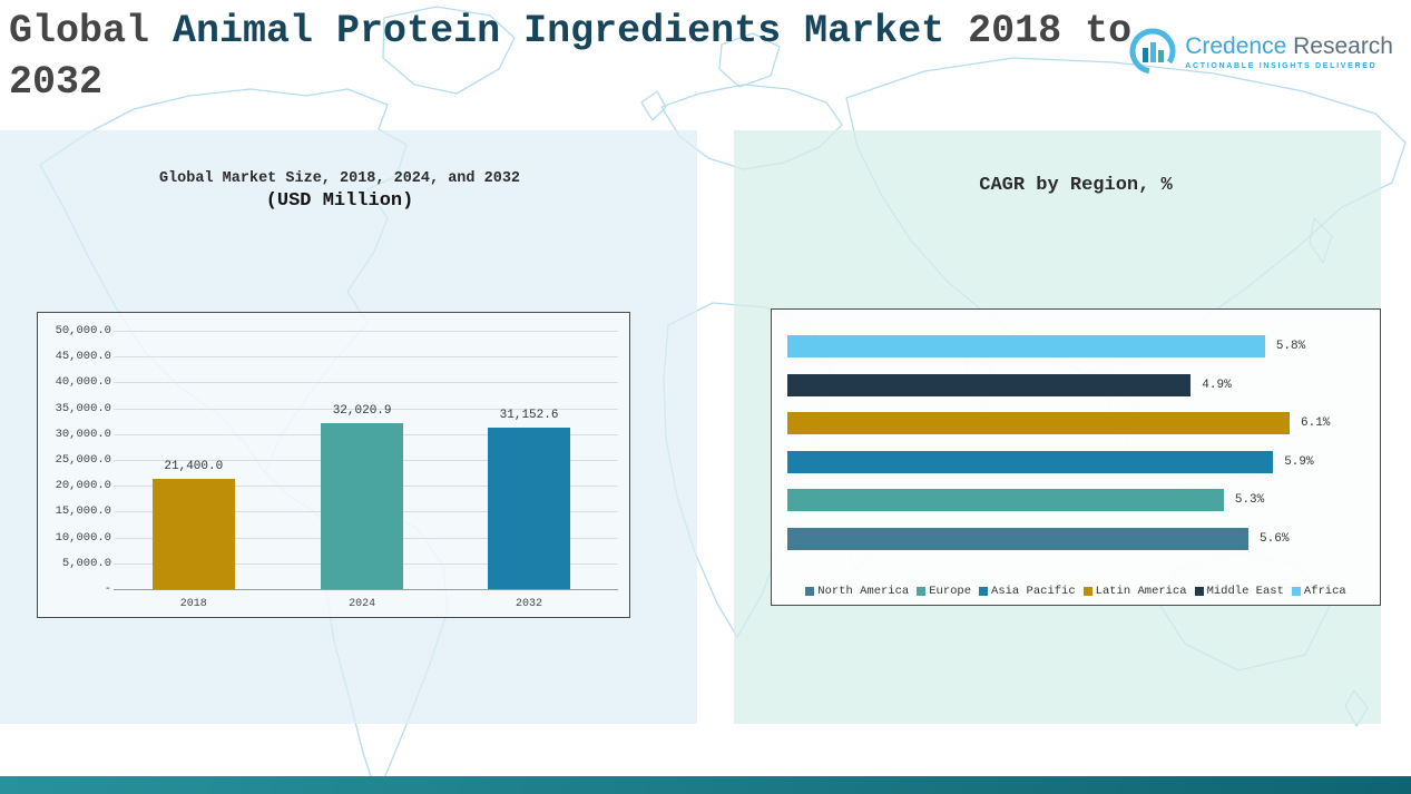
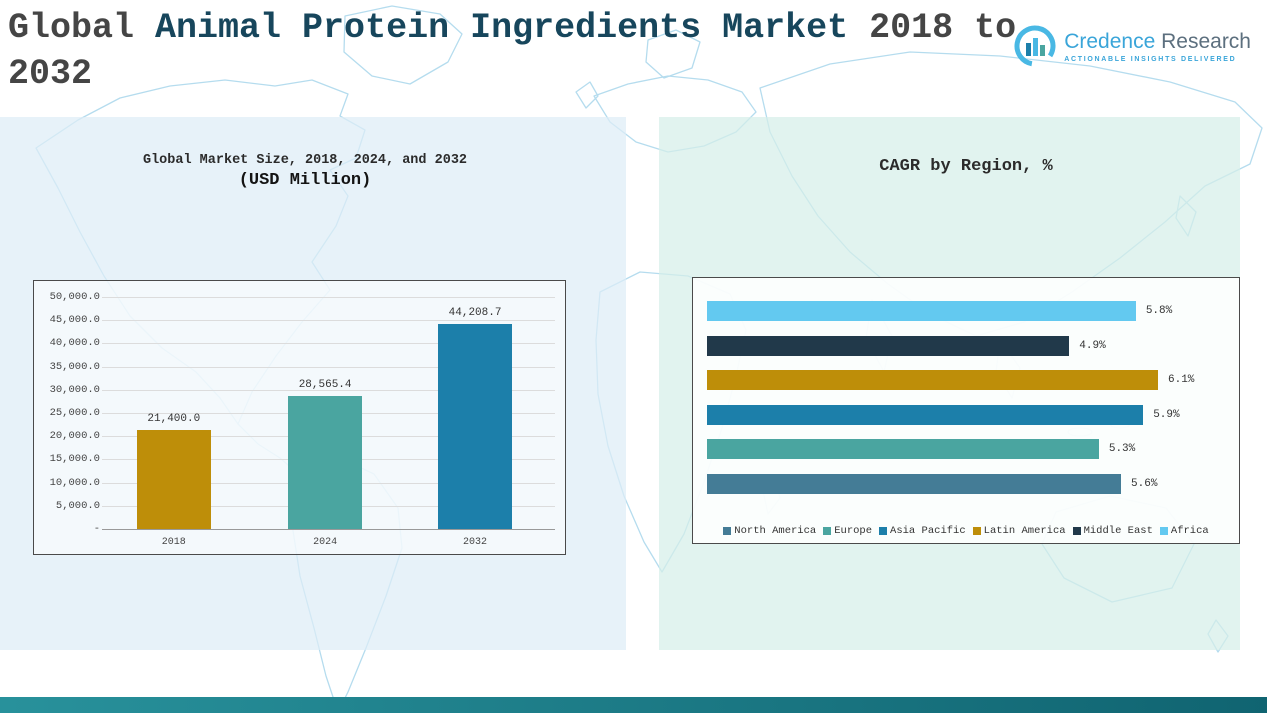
Global Market Size, 2018, 2024, and 2032/2024: 32,020.9 -> 28,565.4
Global Market Size, 2018, 2024, and 2032/2032: 31,152.6 -> 44,208.7
